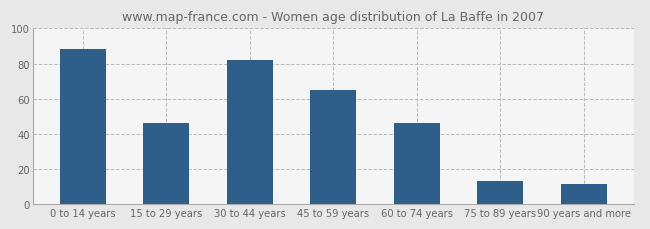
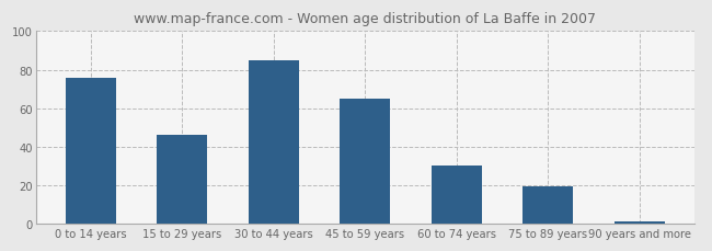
0 to 14 years: 88 -> 76
30 to 44 years: 82 -> 85
60 to 74 years: 46 -> 30
75 to 89 years: 13 -> 19
90 years and more: 11 -> 1
